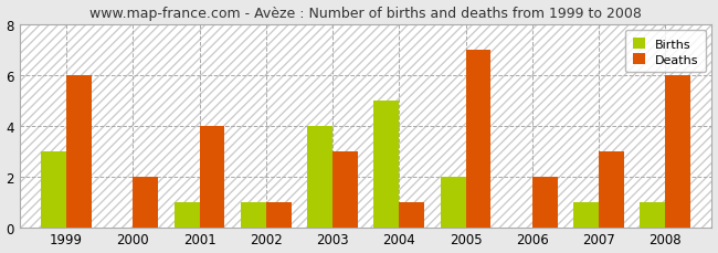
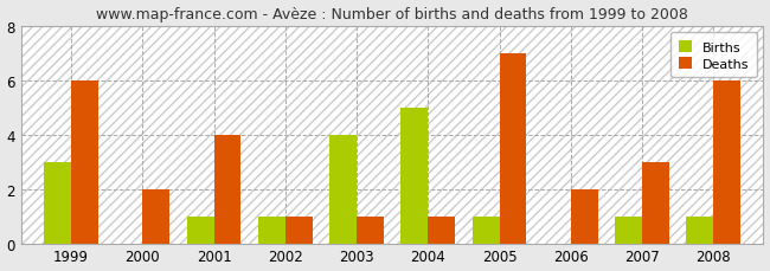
Deaths/2003: 3 -> 1
Births/2005: 2 -> 1
